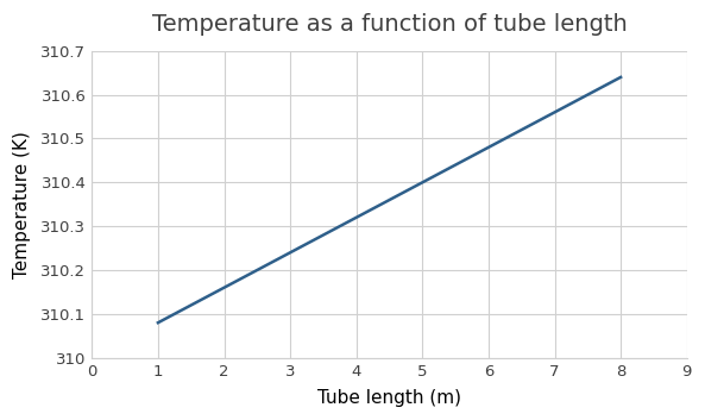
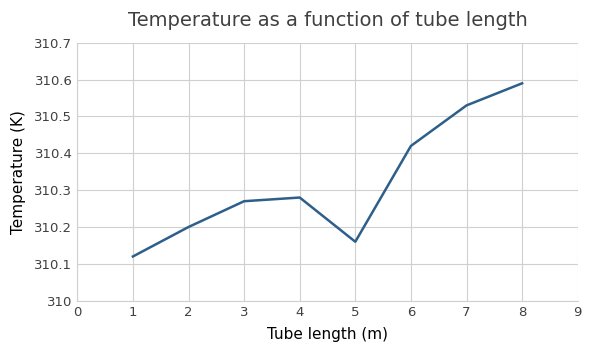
1: 310.08 -> 310.12
2: 310.16 -> 310.20
3: 310.24 -> 310.27
4: 310.32 -> 310.28
5: 310.40 -> 310.16
6: 310.48 -> 310.42
7: 310.56 -> 310.53
8: 310.64 -> 310.59
